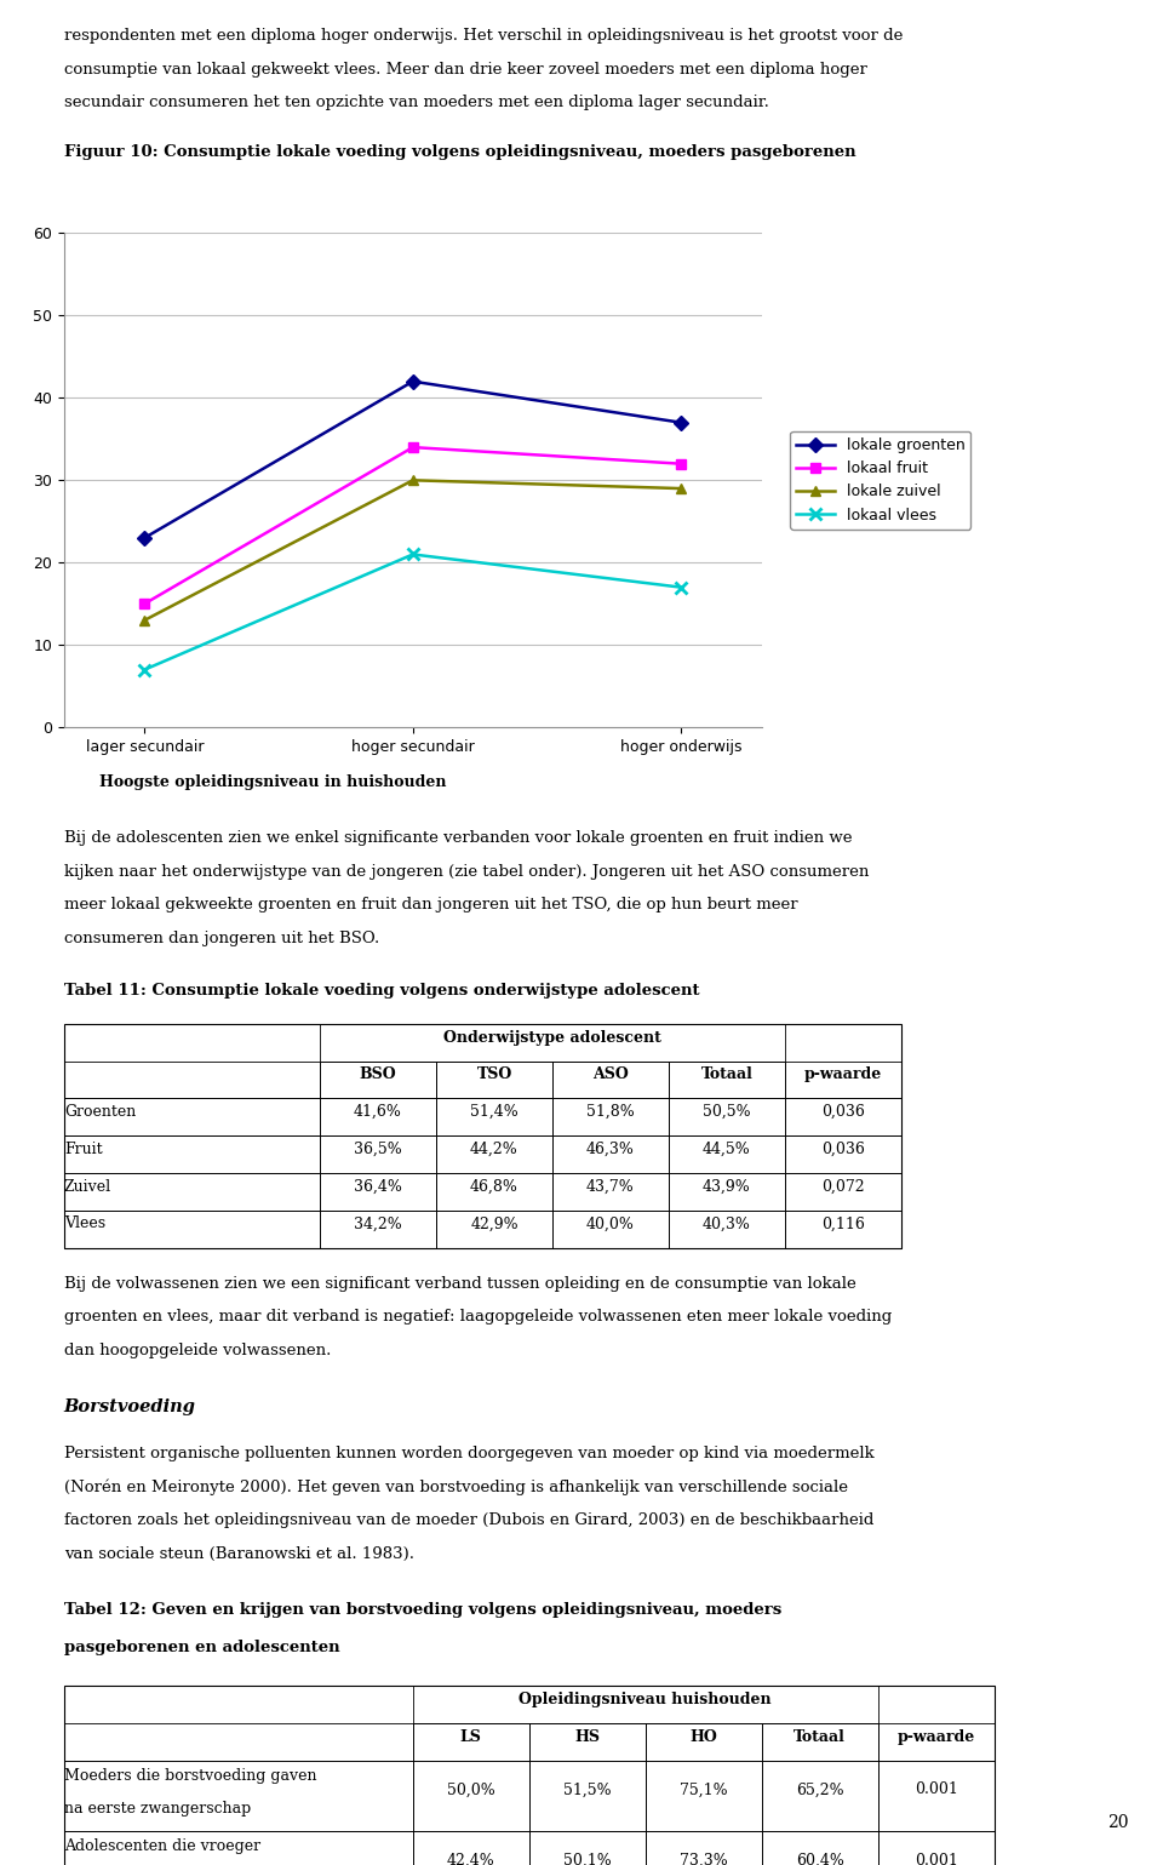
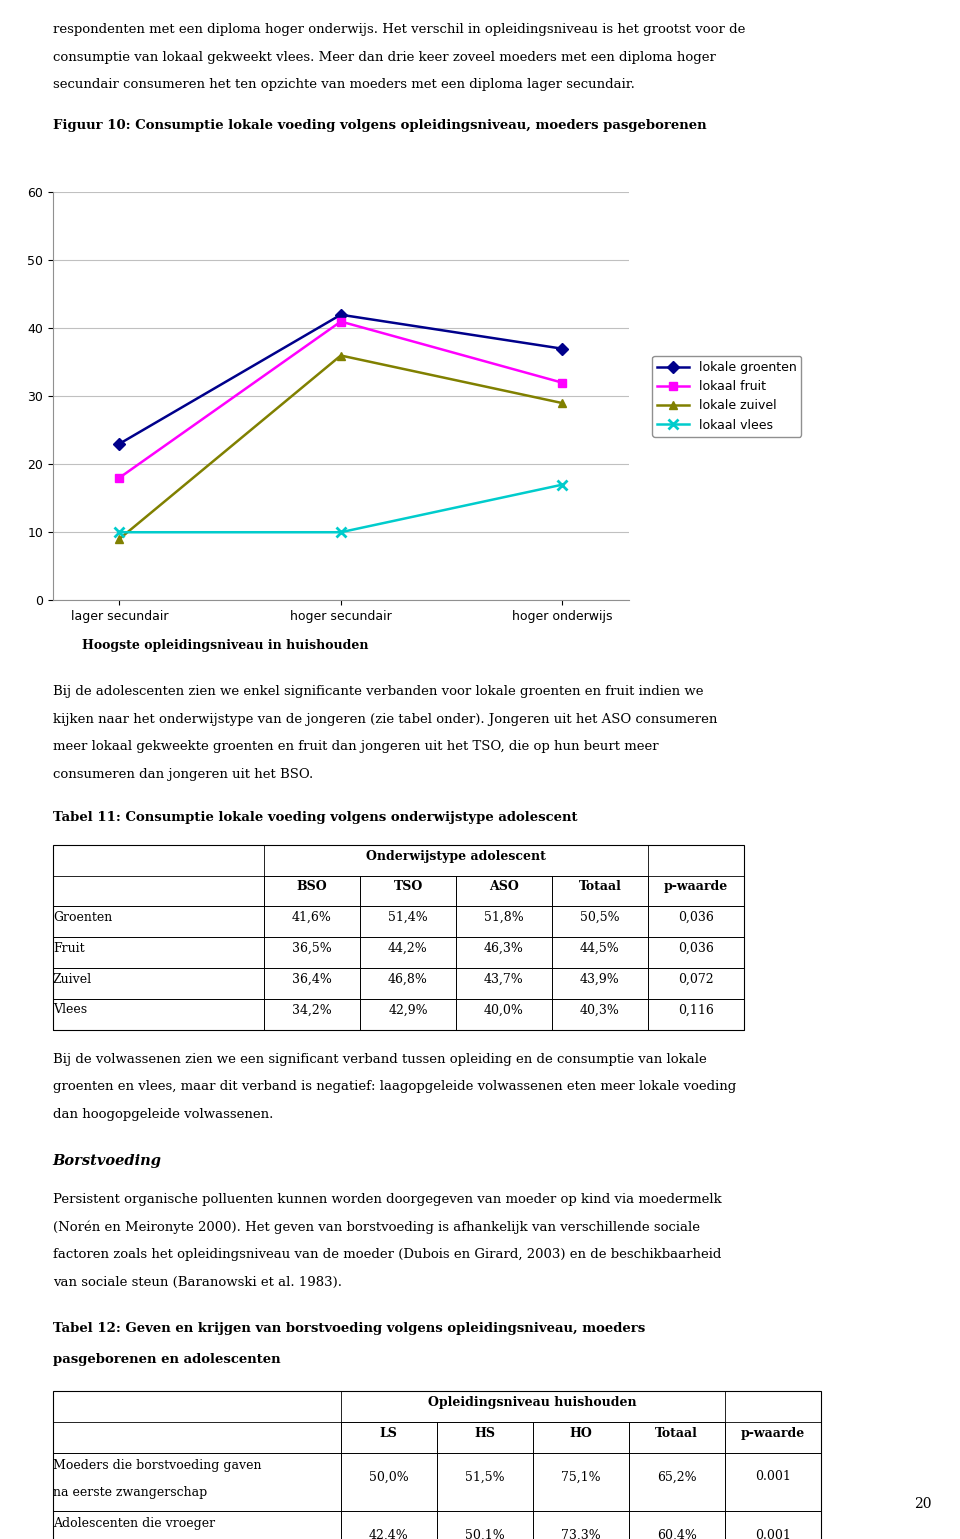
lokaal fruit/lager secundair: 15 -> 18
lokale zuivel/lager secundair: 13 -> 9
lokaal vlees/lager secundair: 7 -> 10
lokaal fruit/hoger secundair: 34 -> 41
lokale zuivel/hoger secundair: 30 -> 36
lokaal vlees/hoger secundair: 21 -> 10
